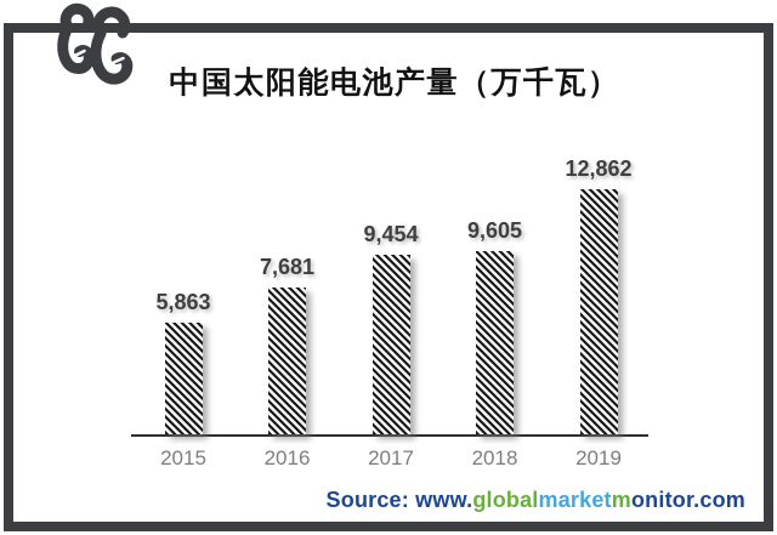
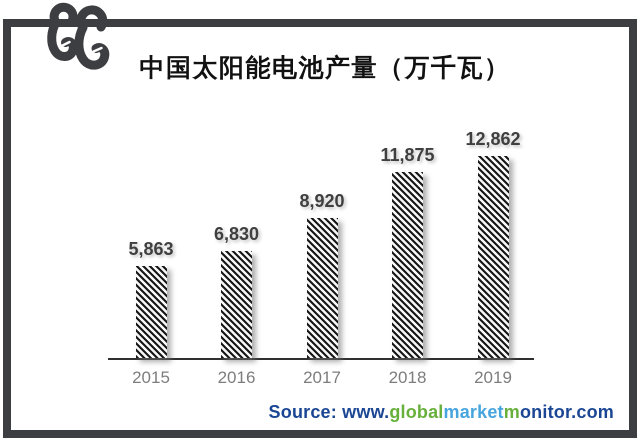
2016: 7,681 -> 6,830
2017: 9,454 -> 8,920
2018: 9,605 -> 11,875
